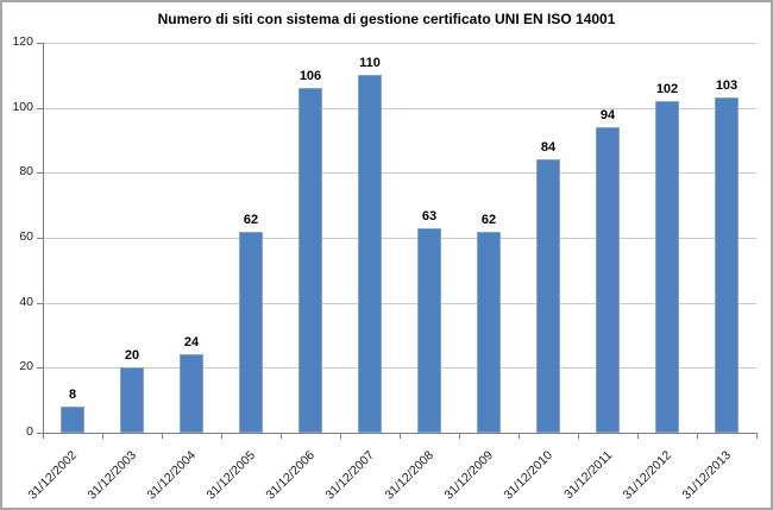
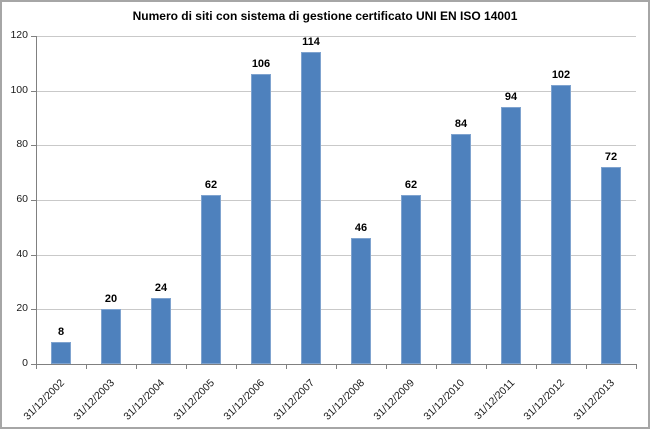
31/12/2007: 110 -> 114
31/12/2008: 63 -> 46
31/12/2013: 103 -> 72
